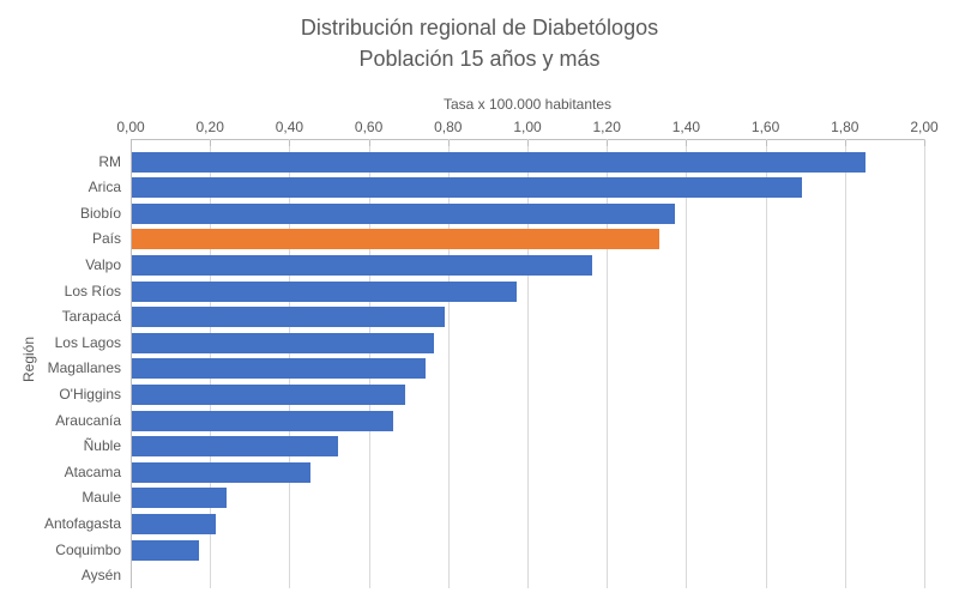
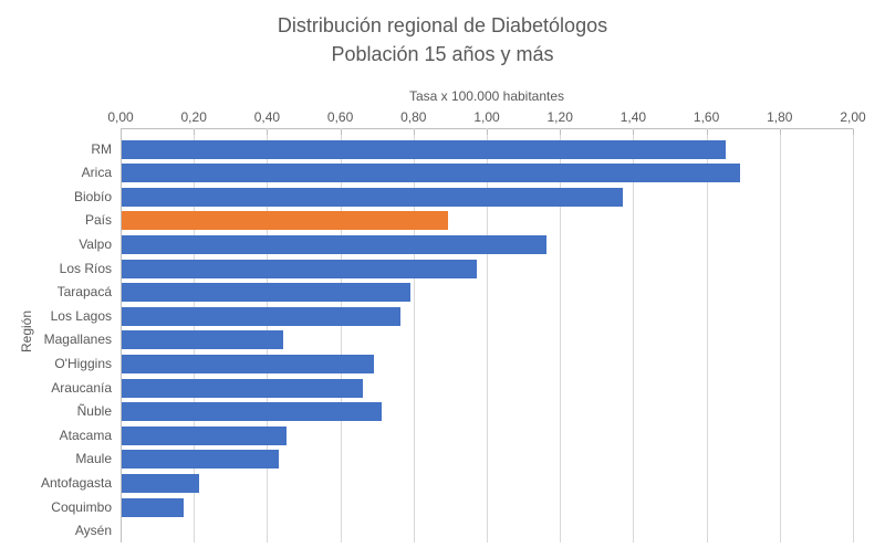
RM: 1,85 -> 1,65
País: 1,33 -> 0,89
Magallanes: 0,74 -> 0,44
Ñuble: 0,52 -> 0,71
Maule: 0,24 -> 0,43
